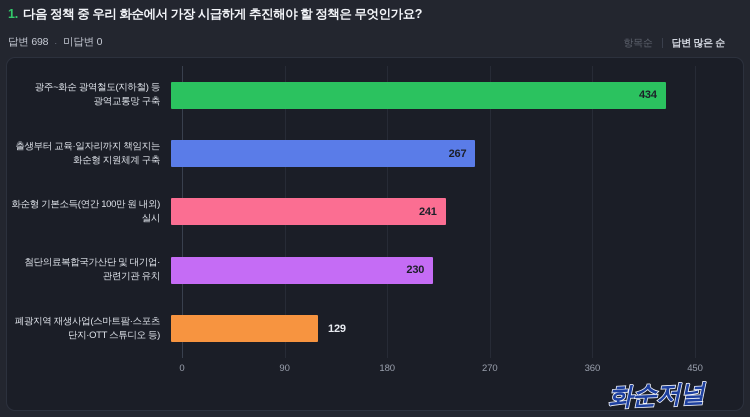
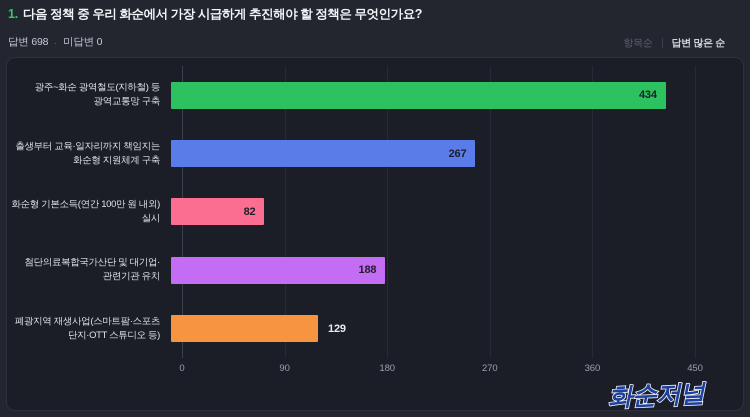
화순형 기본소득(연간 100만 원 내외) 실시: 241 -> 82
첨단의료복합국가산단 및 대기업·관련기관 유치: 230 -> 188
